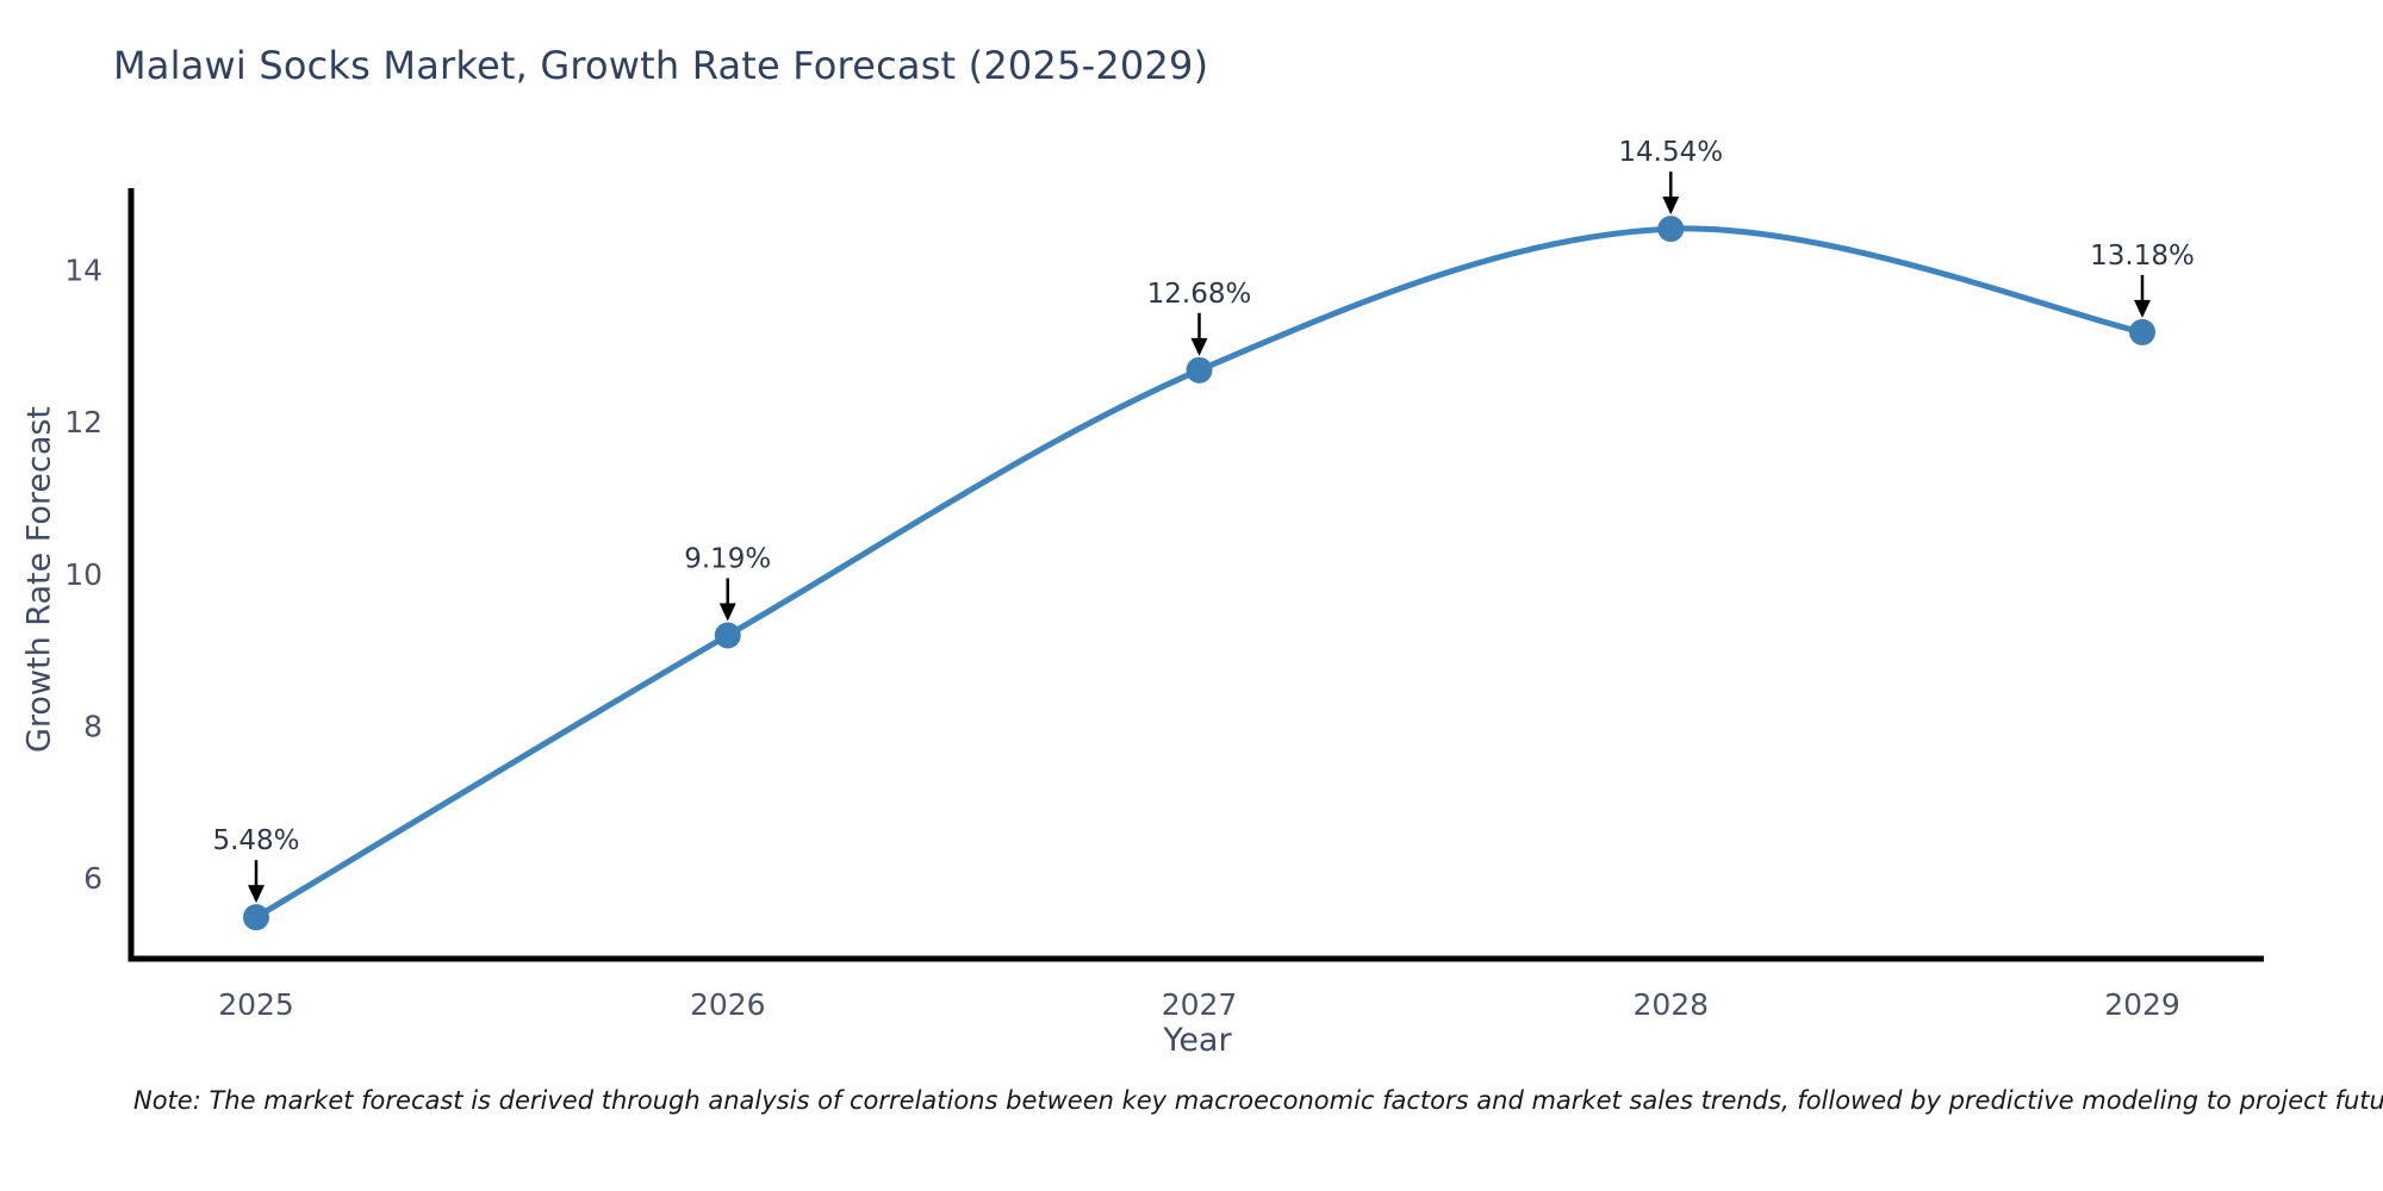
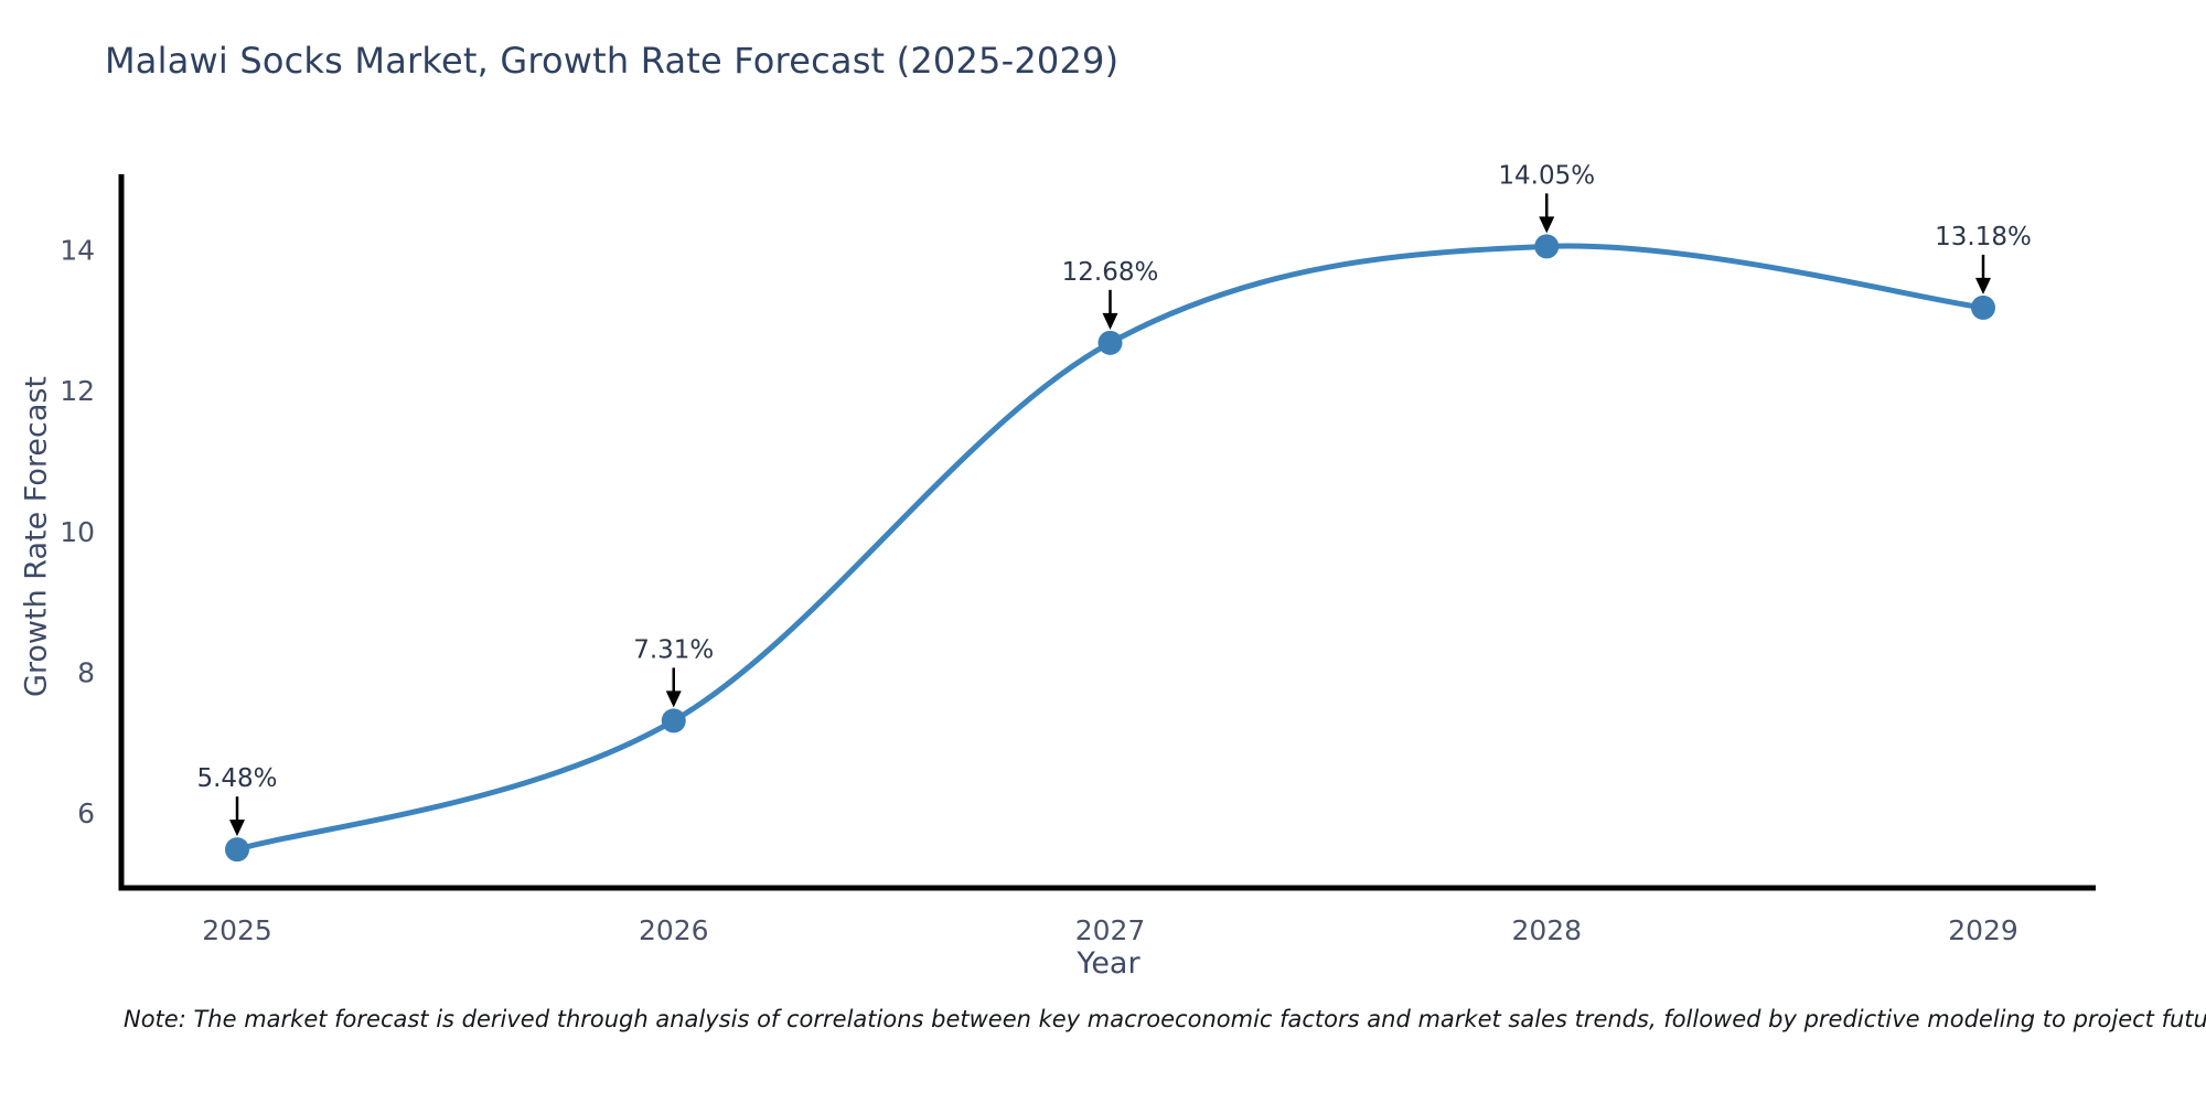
2026: 9.19% -> 7.31%
2028: 14.54% -> 14.05%
